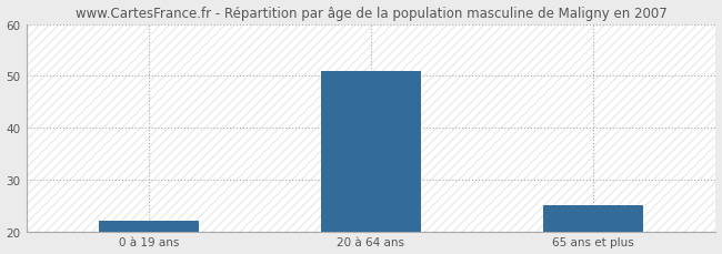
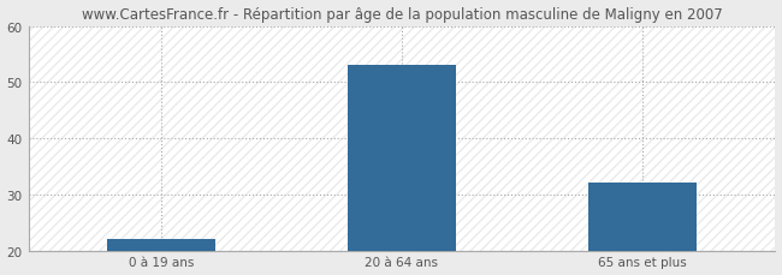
20 à 64 ans: 51 -> 53
65 ans et plus: 25 -> 32
